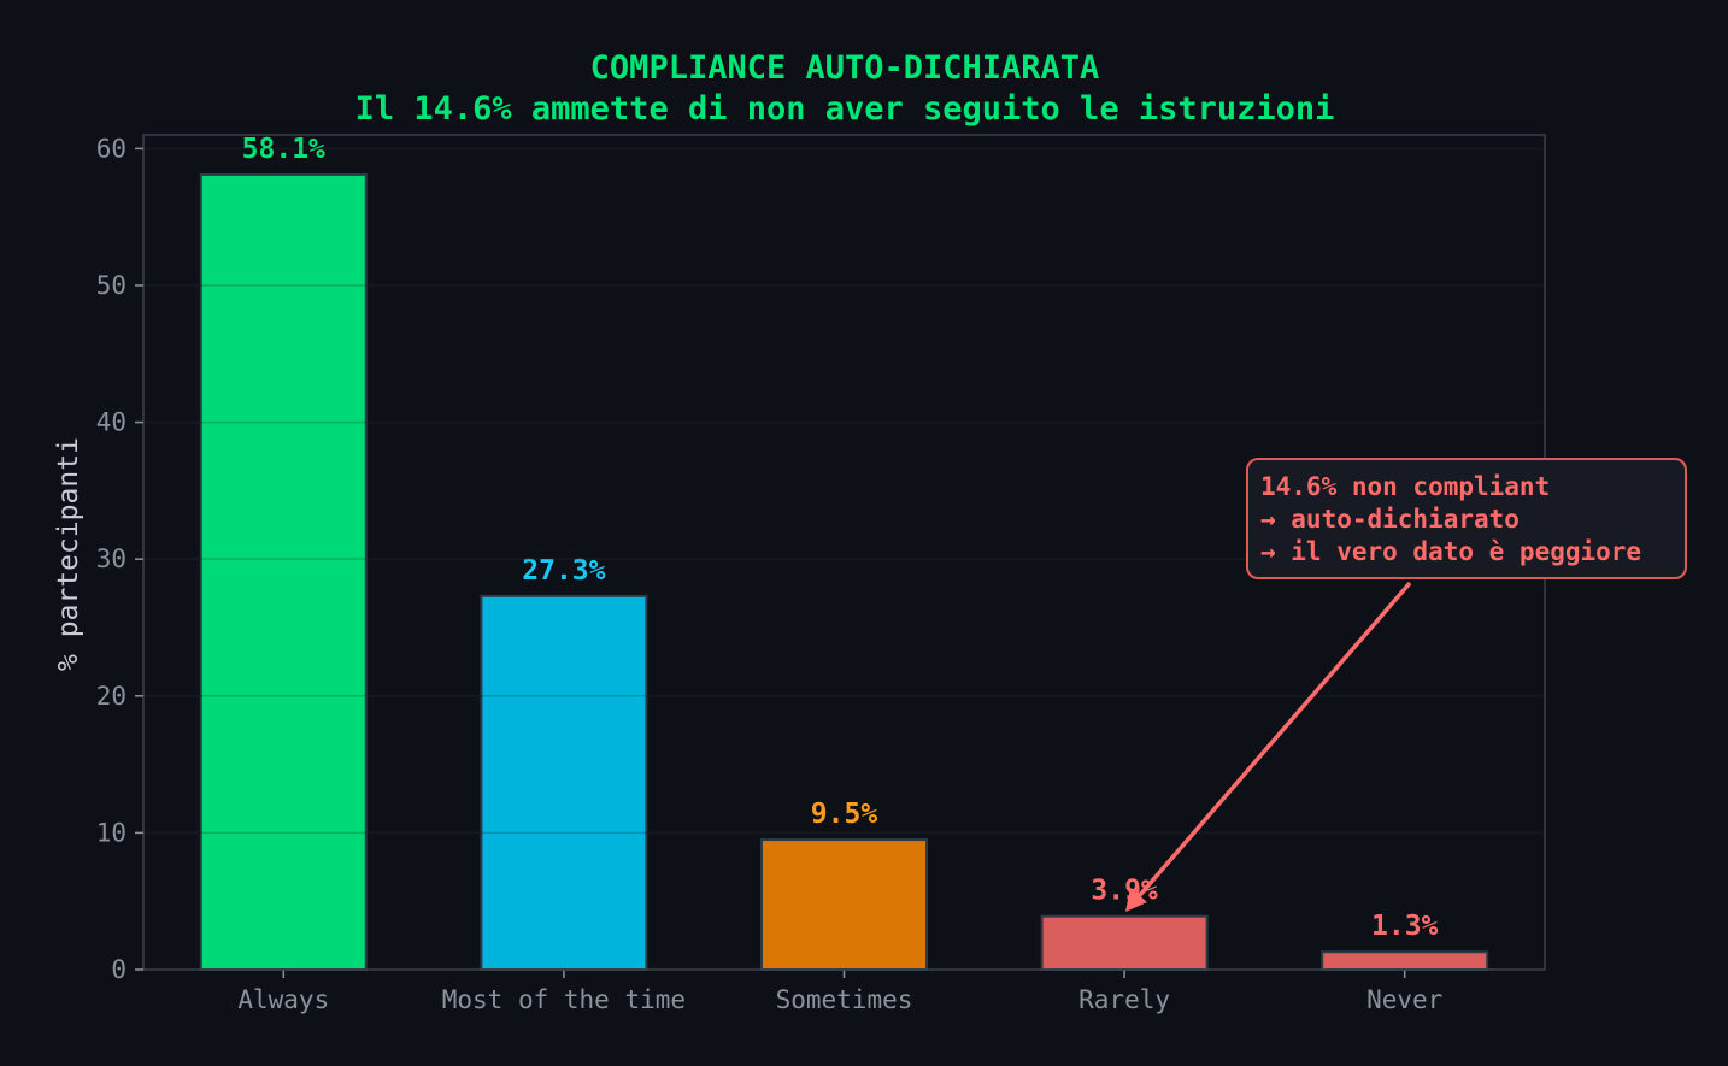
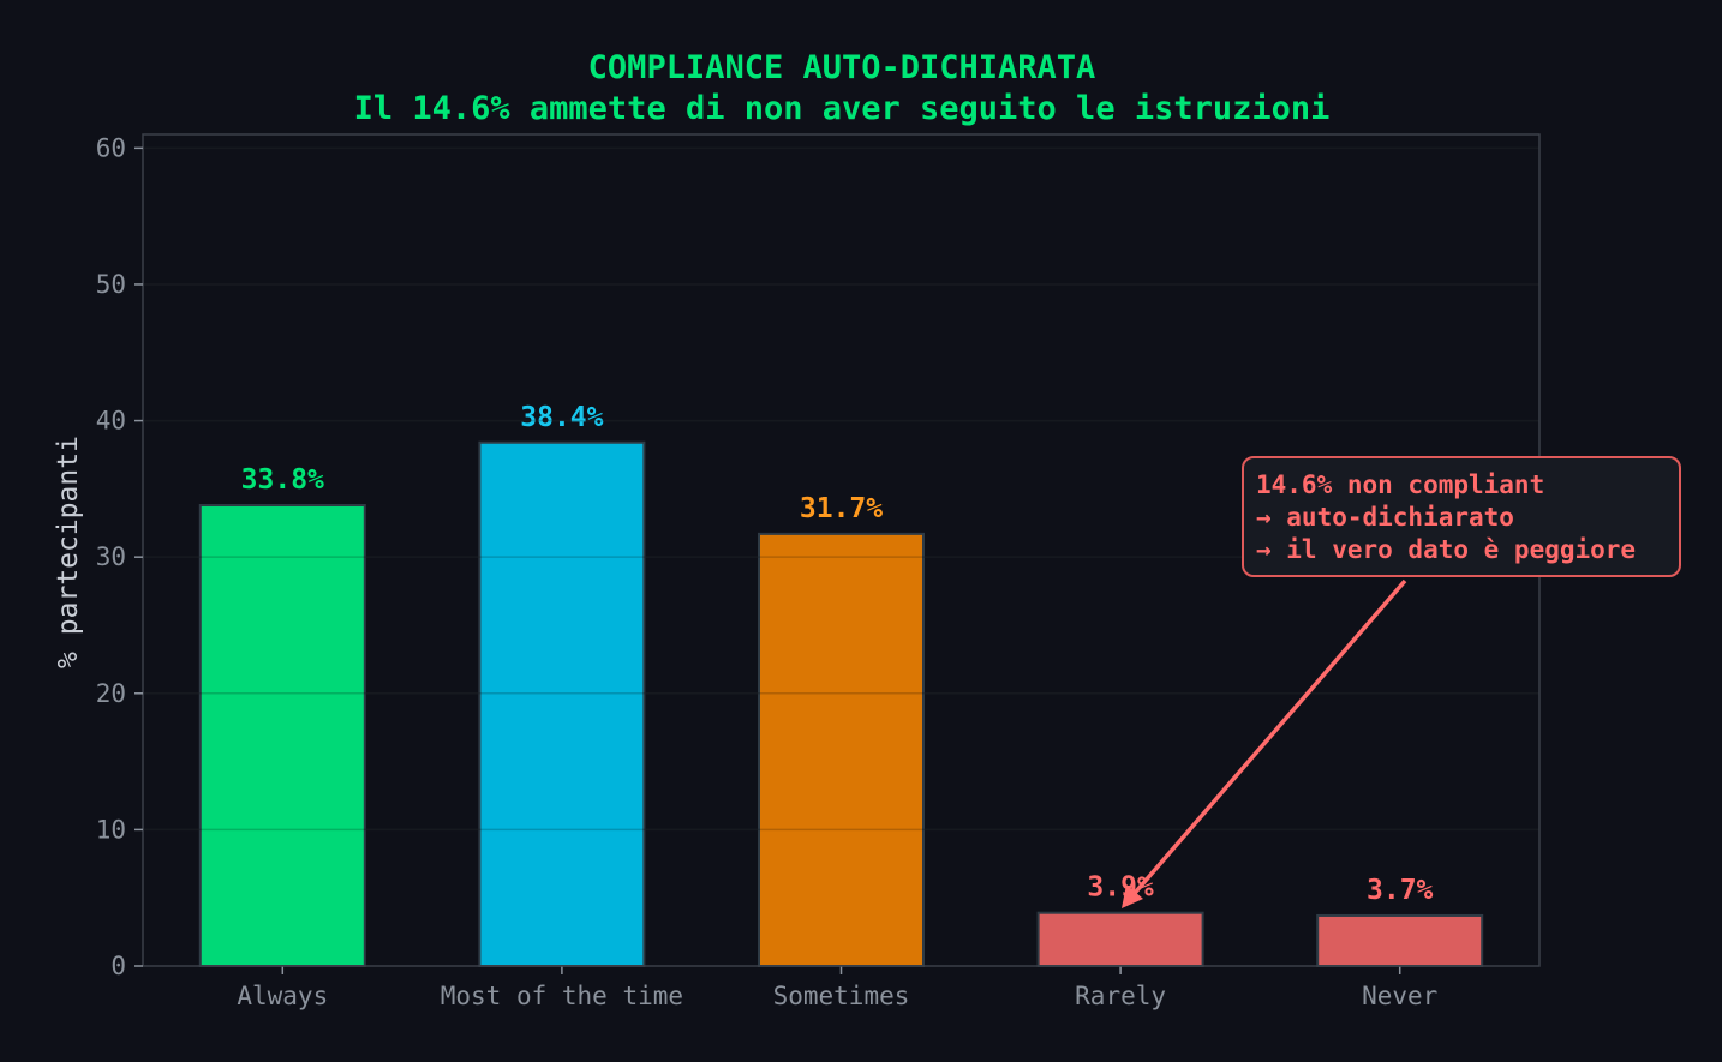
Always: 58.1% -> 33.8%
Most of the time: 27.3% -> 38.4%
Sometimes: 9.5% -> 31.7%
Never: 1.3% -> 3.7%
